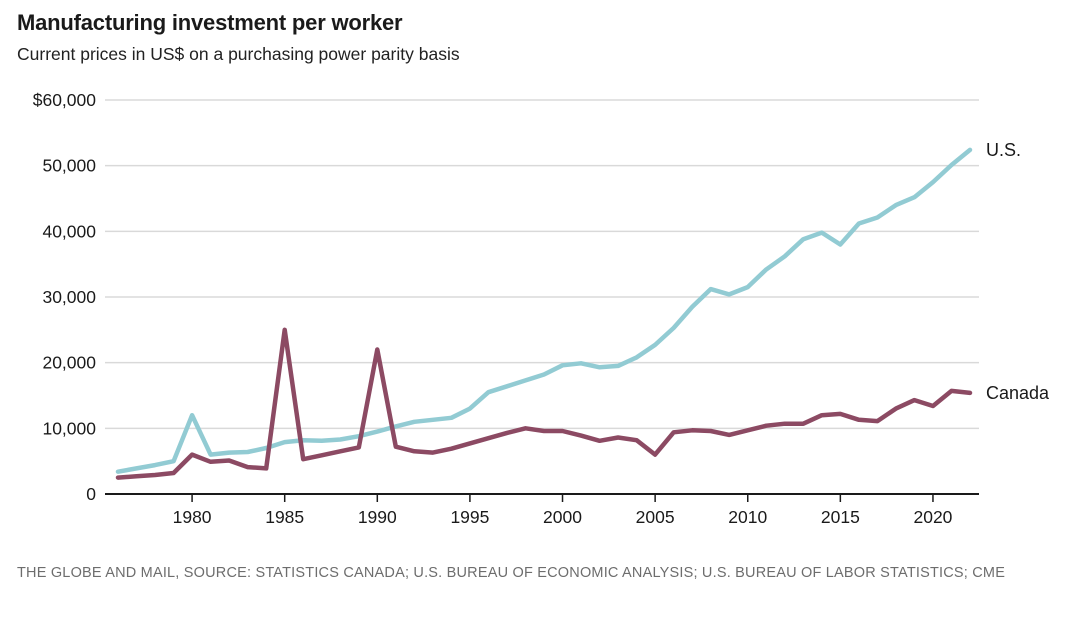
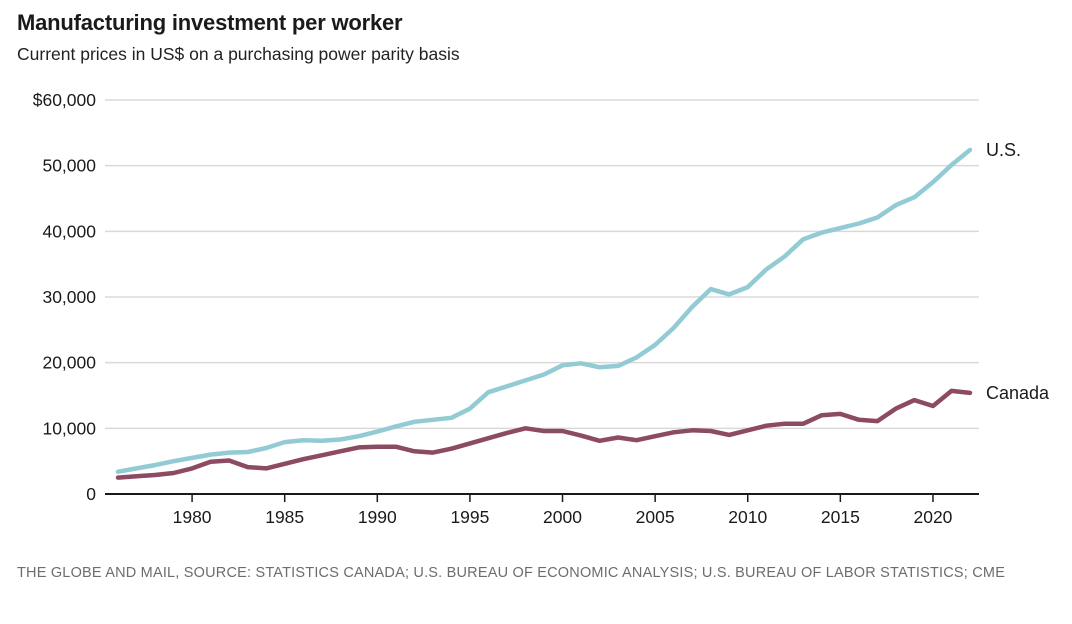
U.S./1980: $12000 -> $6000
Canada/1980: $6000 -> $4000
Canada/1985: $25000 -> $5000
Canada/1990: $22000 -> $7000
Canada/2005: $6000 -> $9000
U.S./2015: $38000 -> $40000
